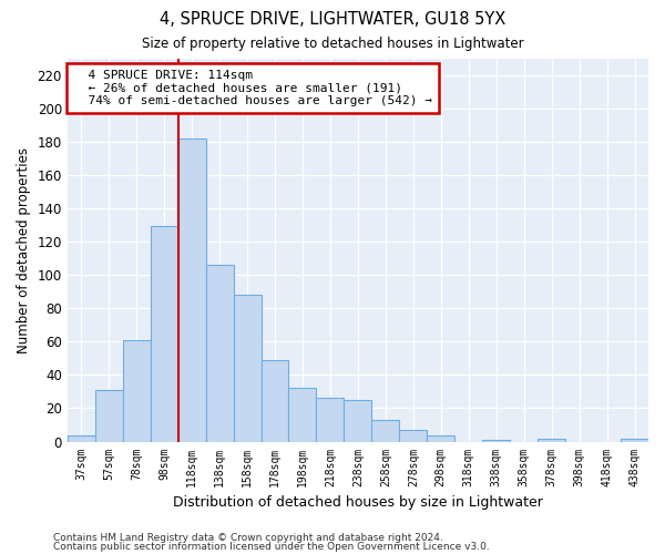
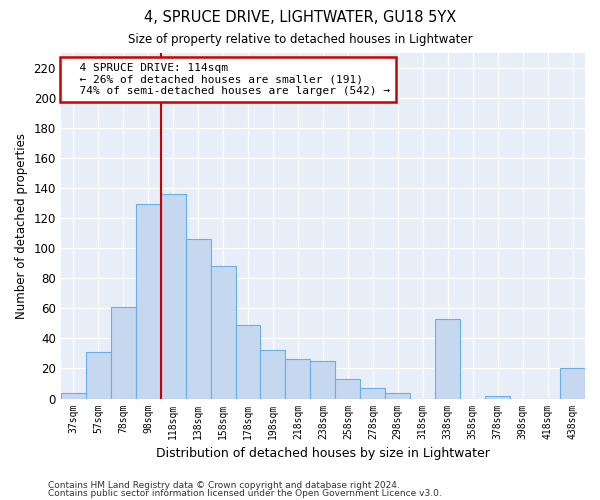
118sqm: 182 -> 136
338sqm: 1 -> 53
438sqm: 2 -> 20
